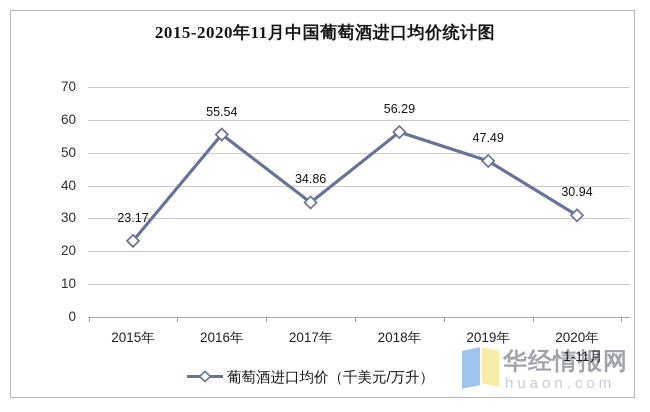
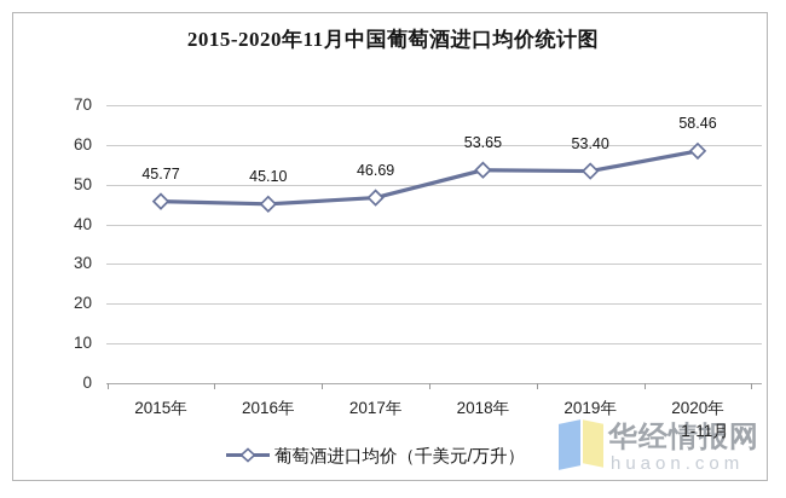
2015年: 23.17 -> 45.77
2016年: 55.54 -> 45.10
2017年: 34.86 -> 46.69
2018年: 56.29 -> 53.65
2019年: 47.49 -> 53.40
2020年1-11月: 30.94 -> 58.46
